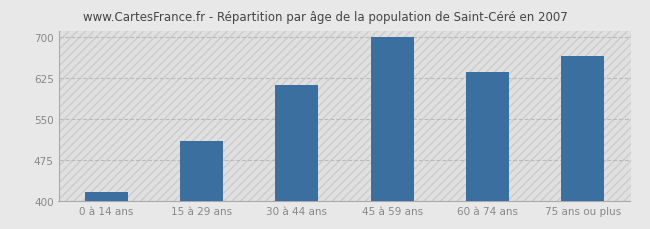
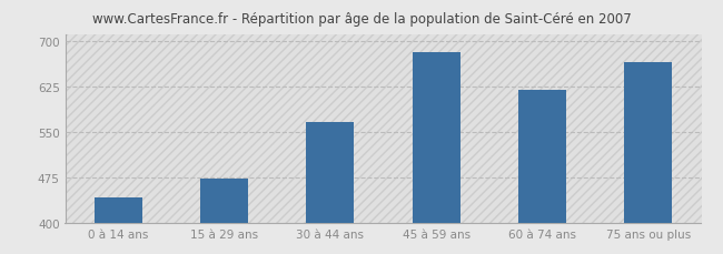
0 à 14 ans: 418 -> 442
15 à 29 ans: 510 -> 474
30 à 44 ans: 612 -> 566
45 à 59 ans: 700 -> 682
60 à 74 ans: 635 -> 620
